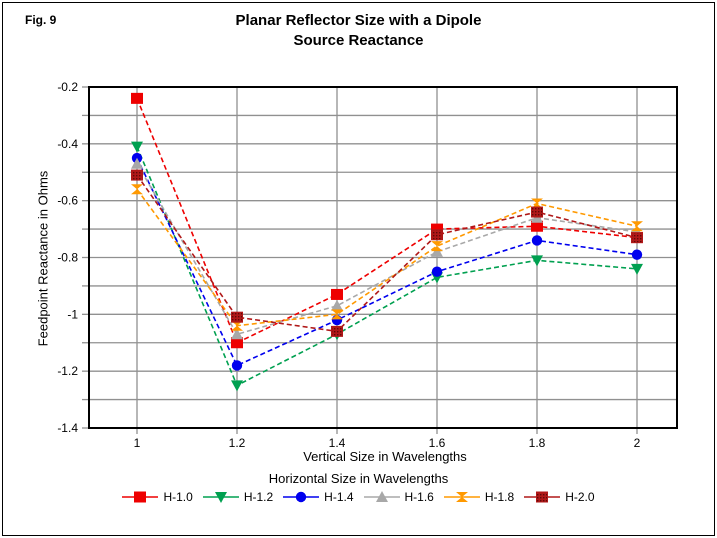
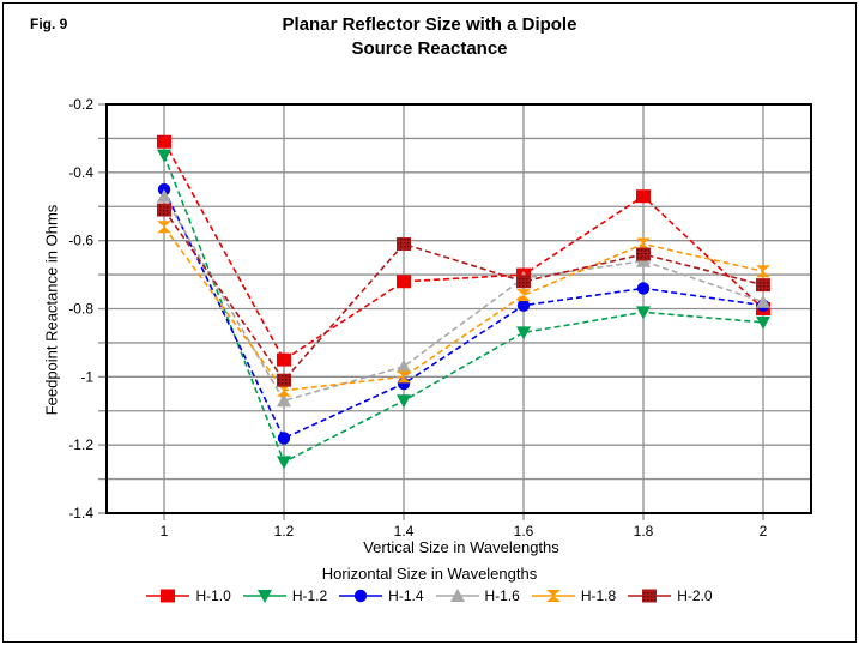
H-1.0/1: -0.24 -> -0.31
H-1.2/1: -0.41 -> -0.35
H-1.0/1.2: -1.10 -> -0.95
H-1.0/1.4: -0.93 -> -0.72
H-2.0/1.4: -1.06 -> -0.61
H-1.4/1.6: -0.85 -> -0.79
H-1.6/1.6: -0.78 -> -0.71
H-1.0/1.8: -0.69 -> -0.47
H-1.0/2: -0.73 -> -0.80
H-1.6/2: -0.71 -> -0.78
